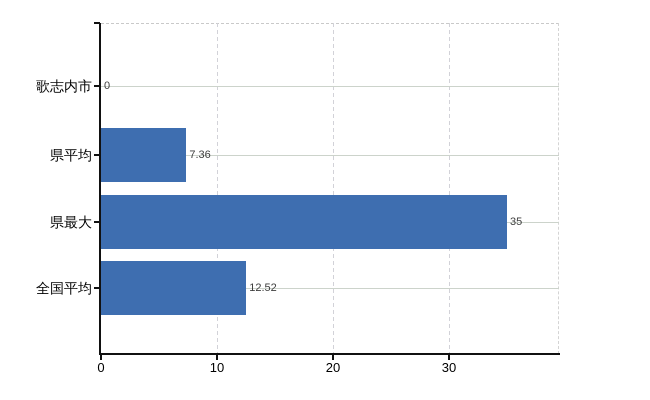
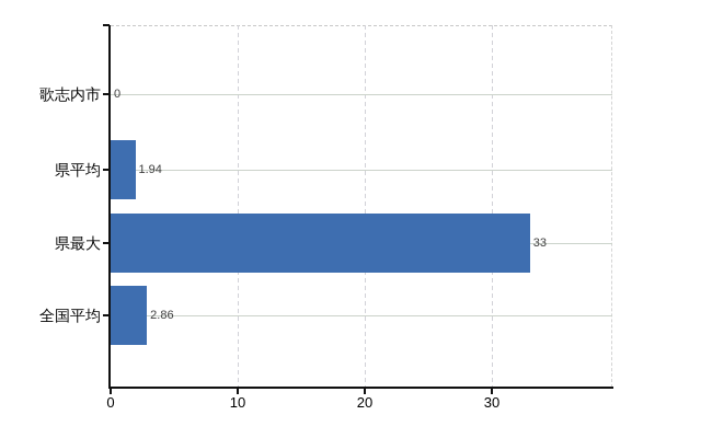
県平均: 7.36 -> 1.94
県最大: 35 -> 33
全国平均: 12.52 -> 2.86
